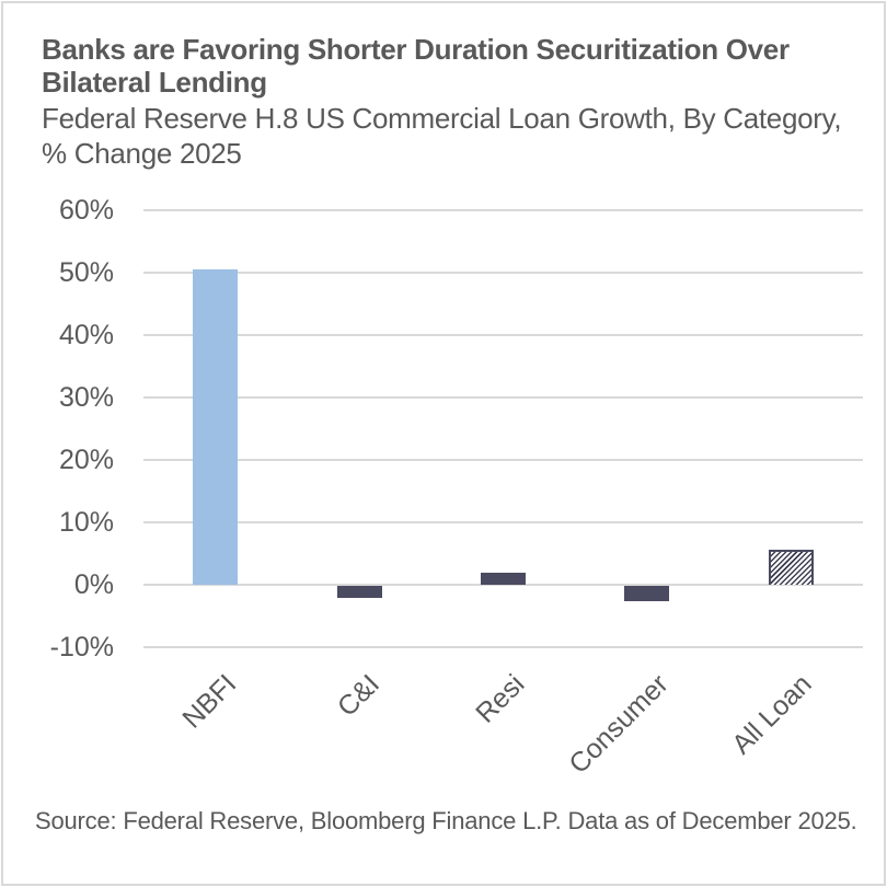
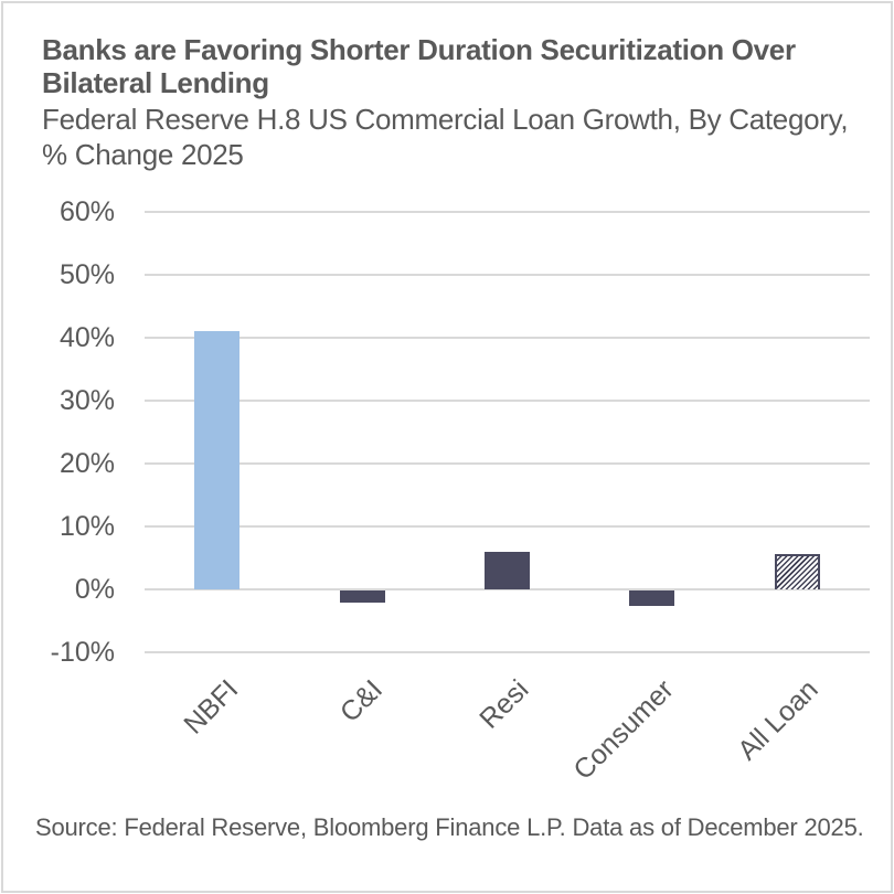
NBFI: 50% -> 41%
Resi: 2% -> 6%
